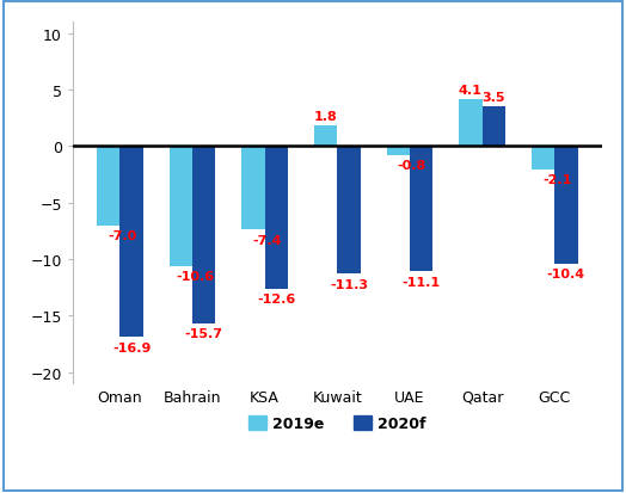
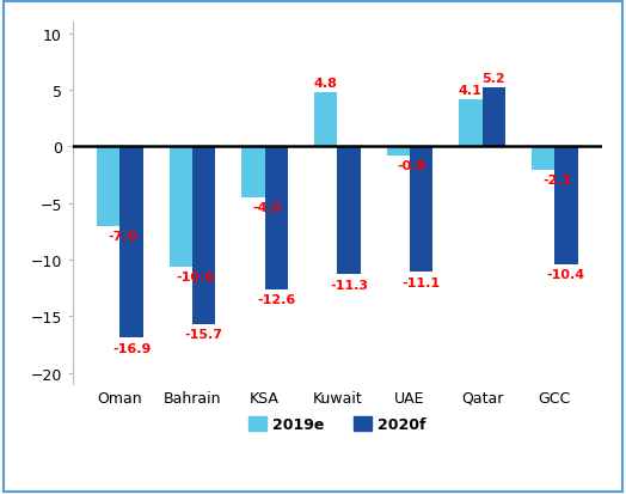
2019e/KSA: -7.4 -> -4.5
2019e/Kuwait: 1.8 -> 4.8
2020f/Qatar: 3.5 -> 5.2
